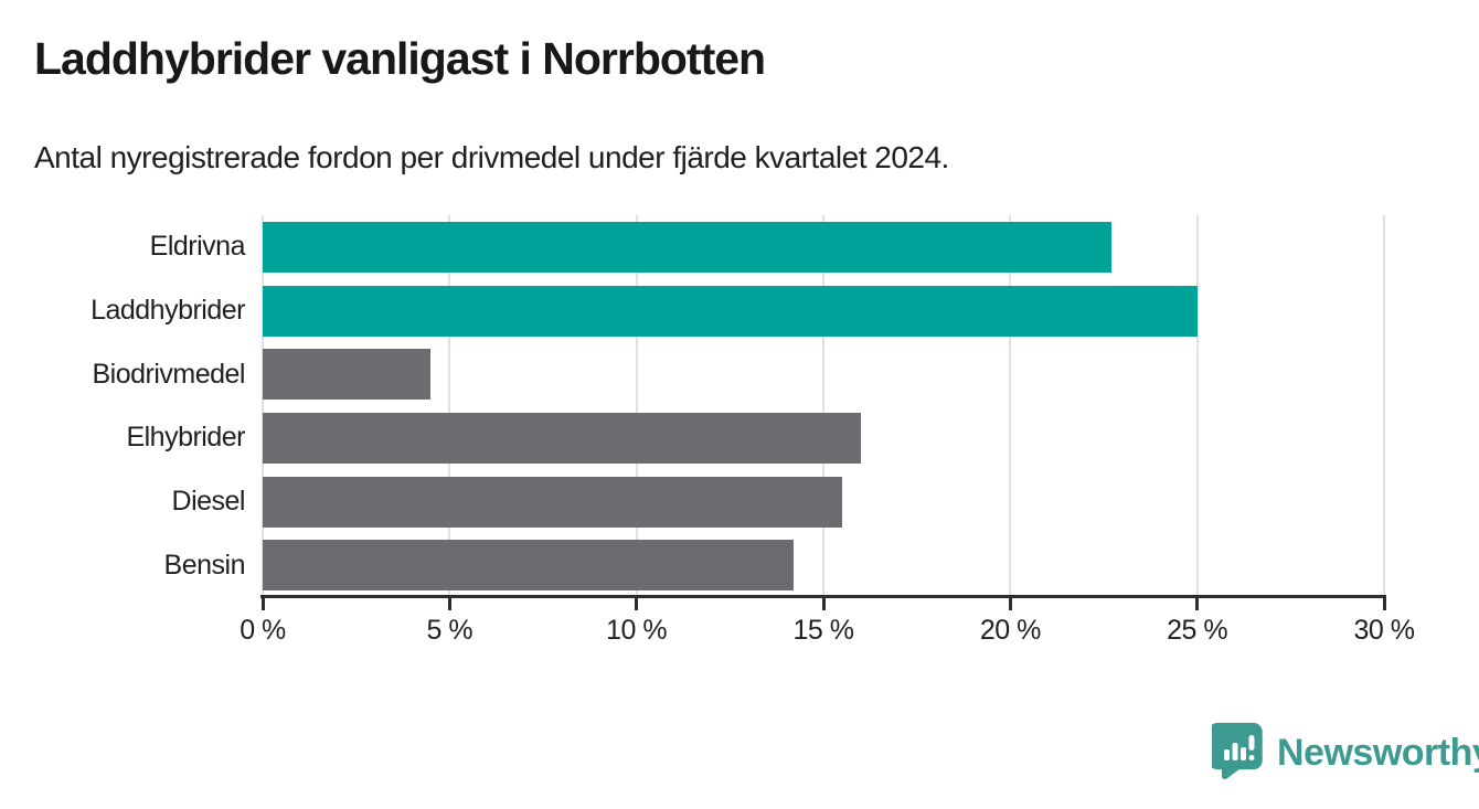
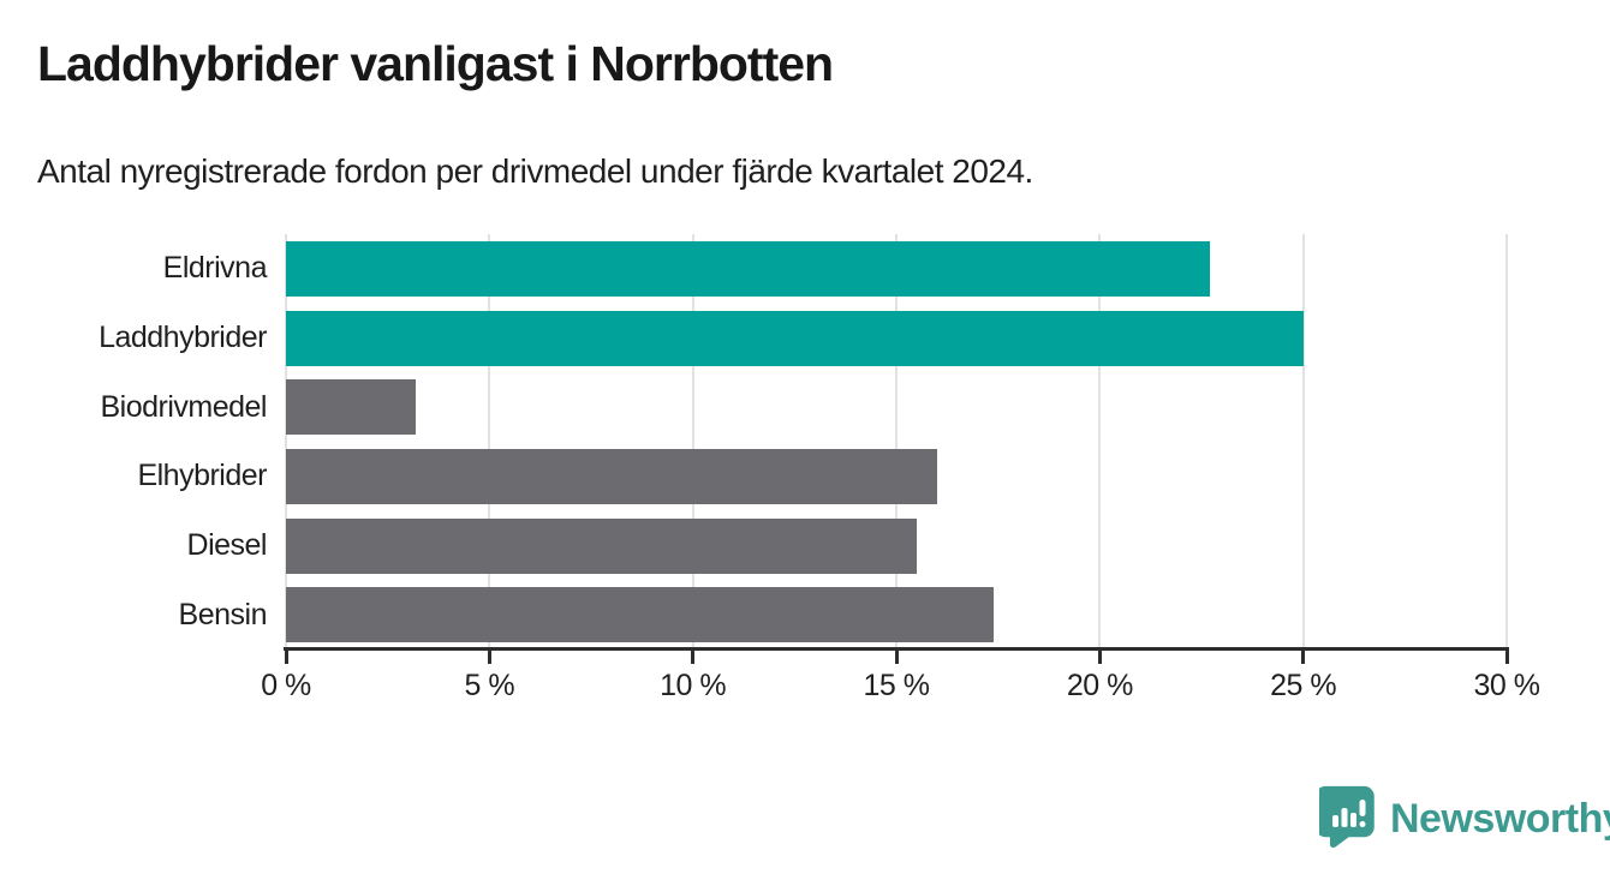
Biodrivmedel: 4.5% -> 3.2%
Bensin: 14.2% -> 17.4%
